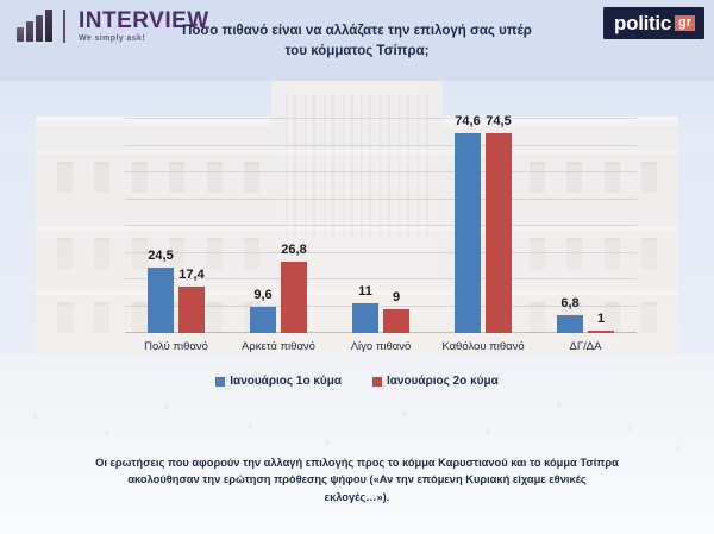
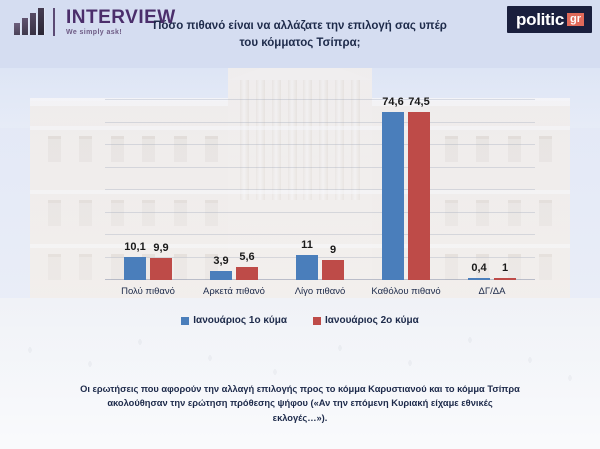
Ιανουάριος 1ο κύμα/Πολύ πιθανό: 24,5 -> 10,1
Ιανουάριος 2ο κύμα/Πολύ πιθανό: 17,4 -> 9,9
Ιανουάριος 1ο κύμα/Αρκετά πιθανό: 9,6 -> 3,9
Ιανουάριος 2ο κύμα/Αρκετά πιθανό: 26,8 -> 5,6
Ιανουάριος 1ο κύμα/ΔΓ/ΔΑ: 6,8 -> 0,4
